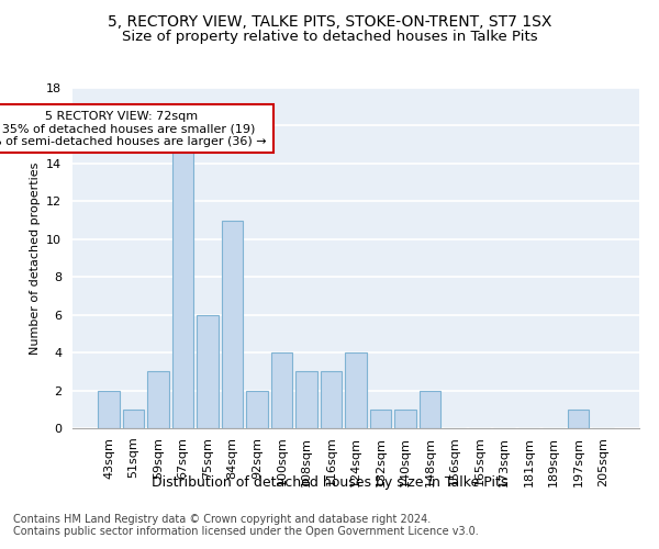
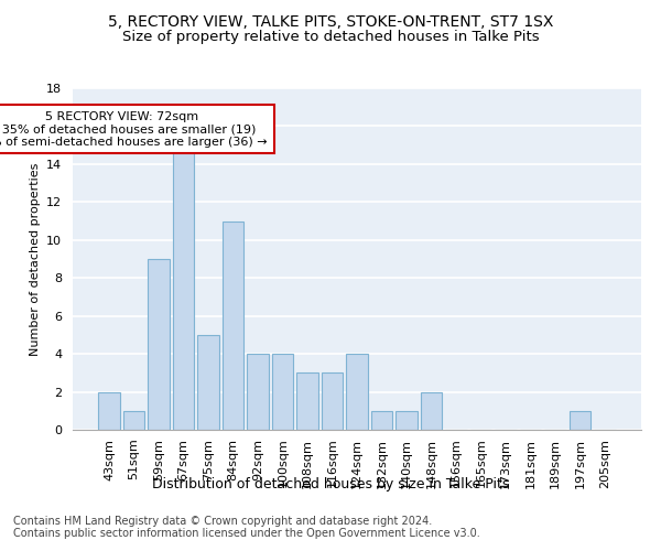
59sqm: 3 -> 9
75sqm: 6 -> 5
92sqm: 2 -> 4
